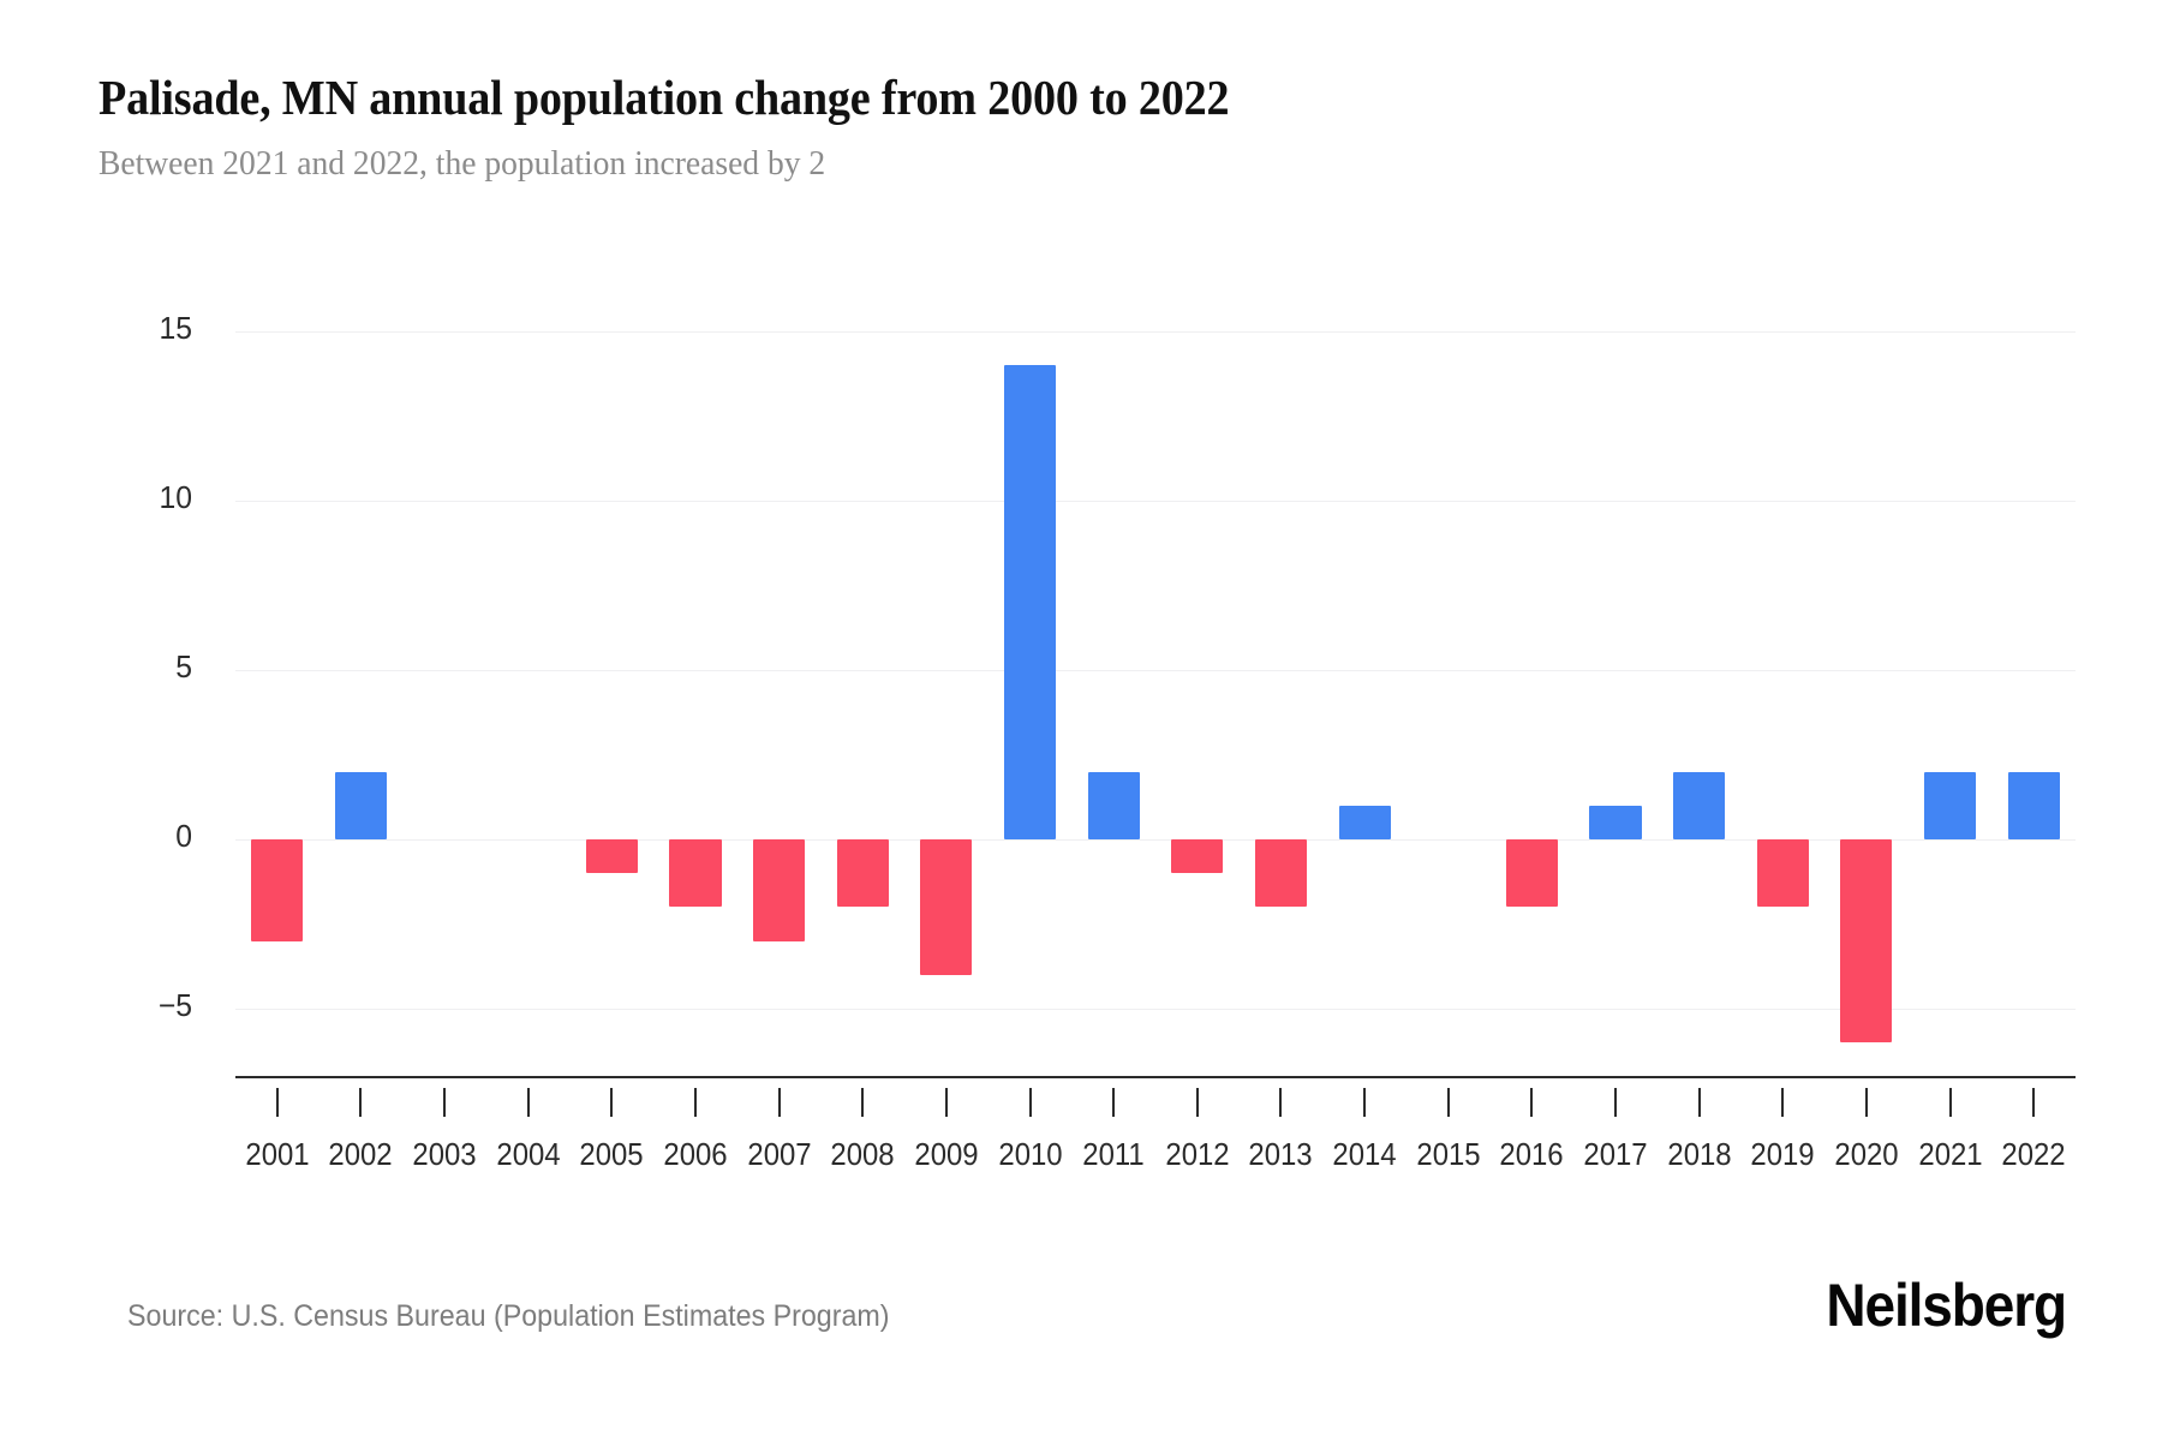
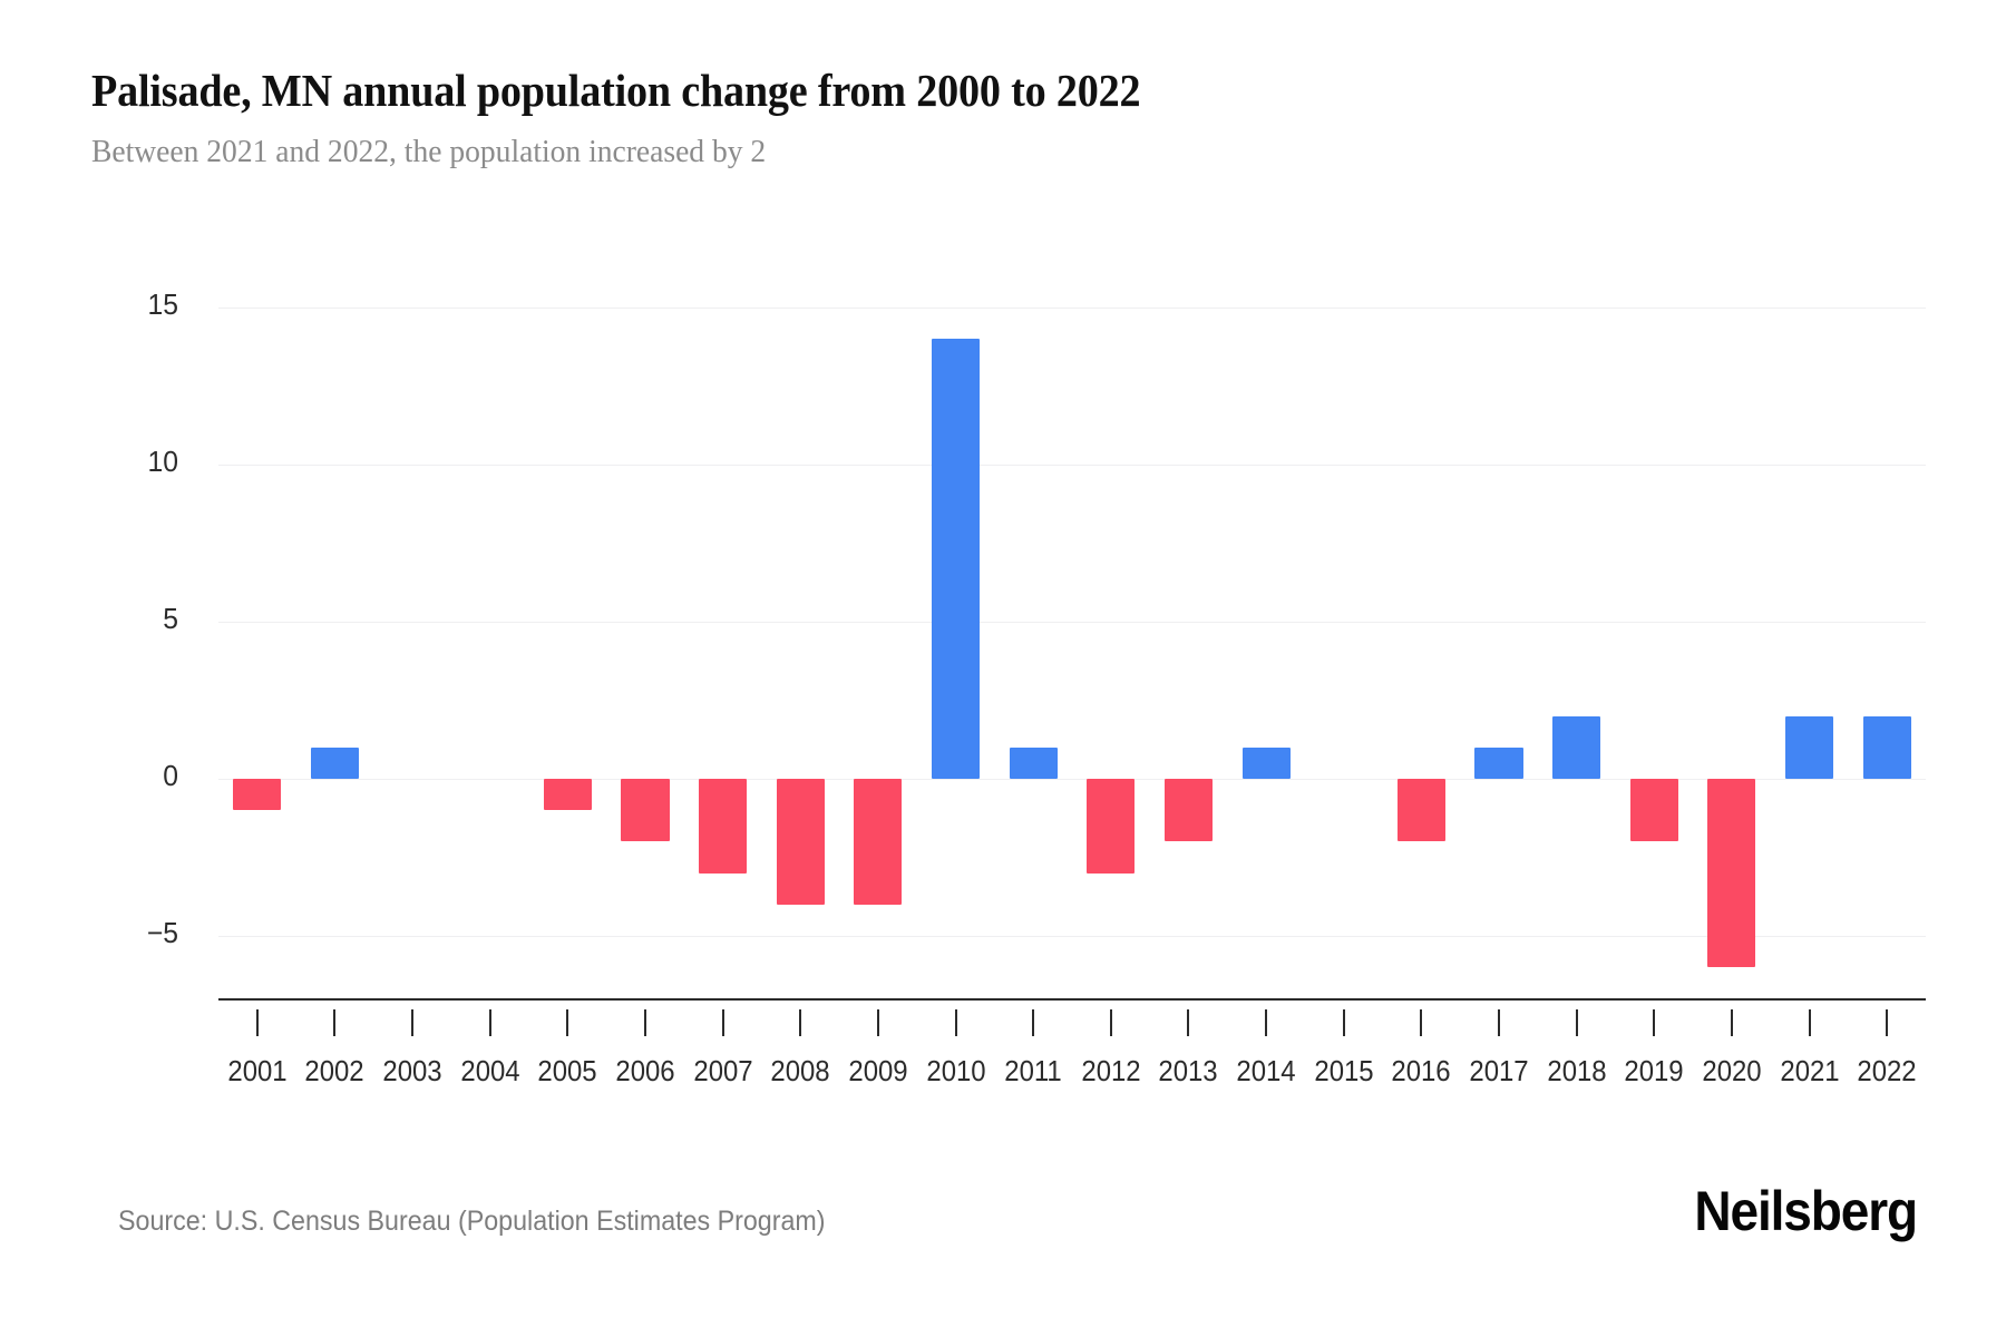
2001: -3 -> -1
2002: 2 -> 1
2008: -2 -> -4
2011: 2 -> 1
2012: -1 -> -3
